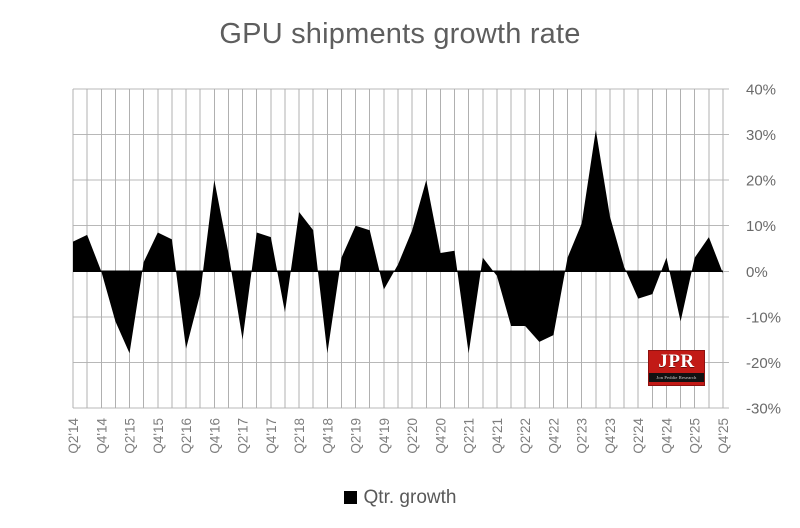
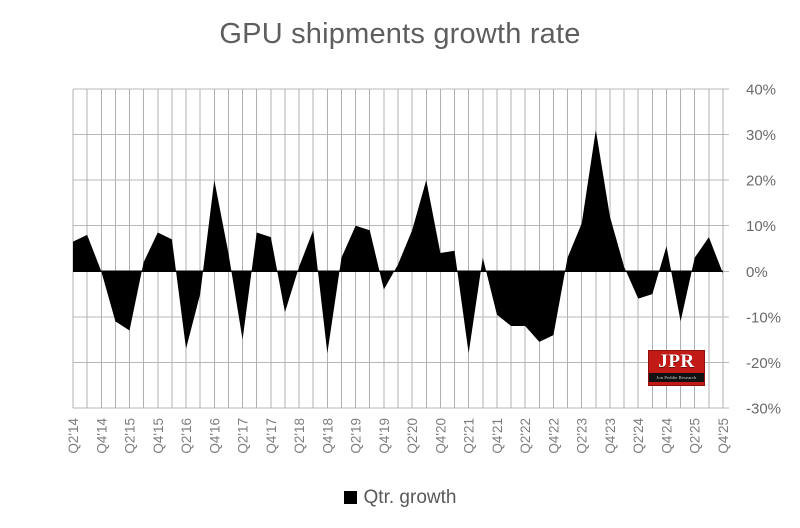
Q2'15: -18% -> -13%
Q2'18: 13% -> 1%
Q4'21: -1% -> -10%
Q4'24: 3% -> 6%
